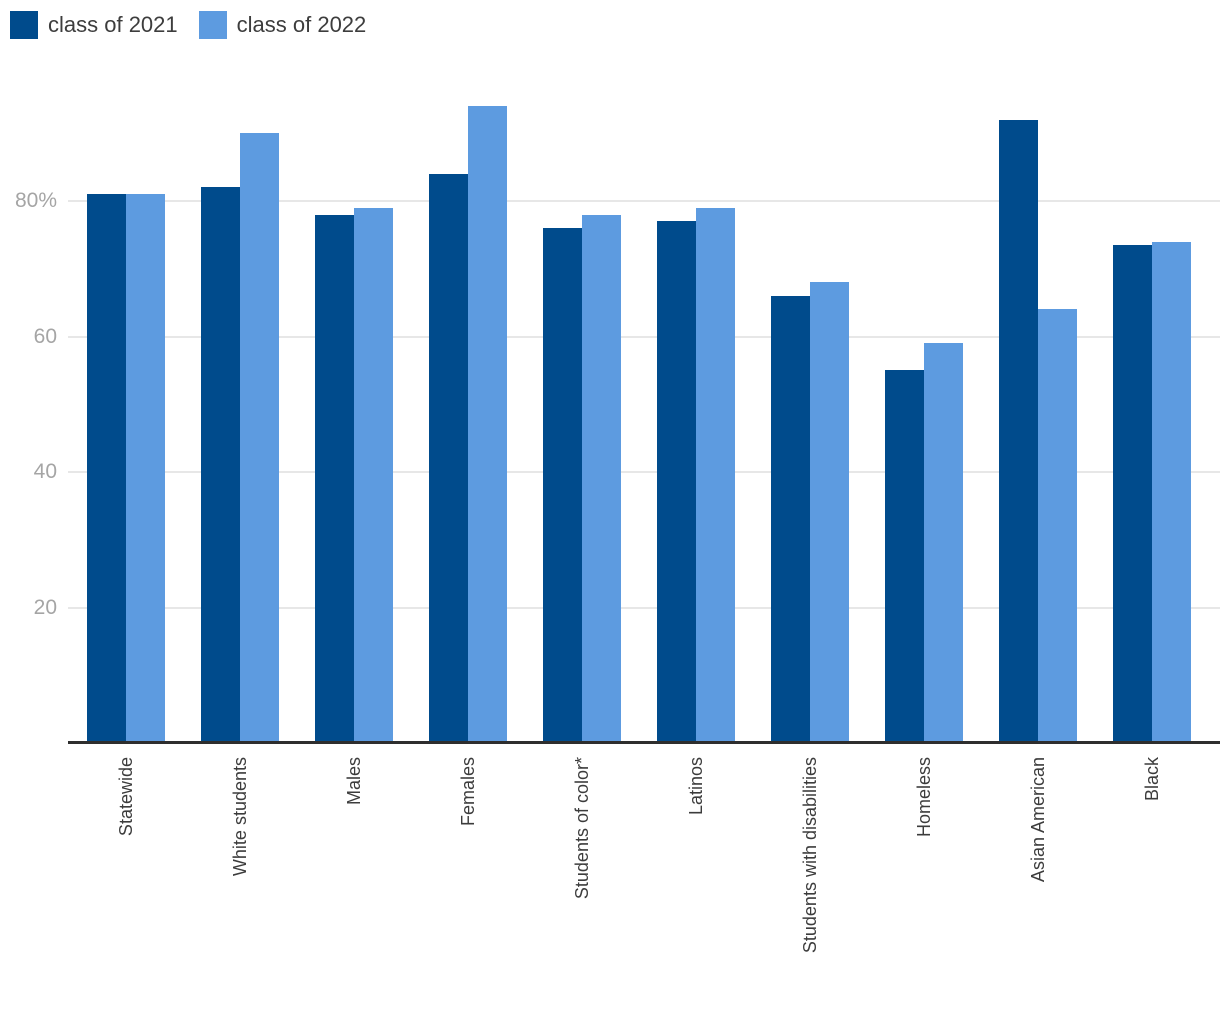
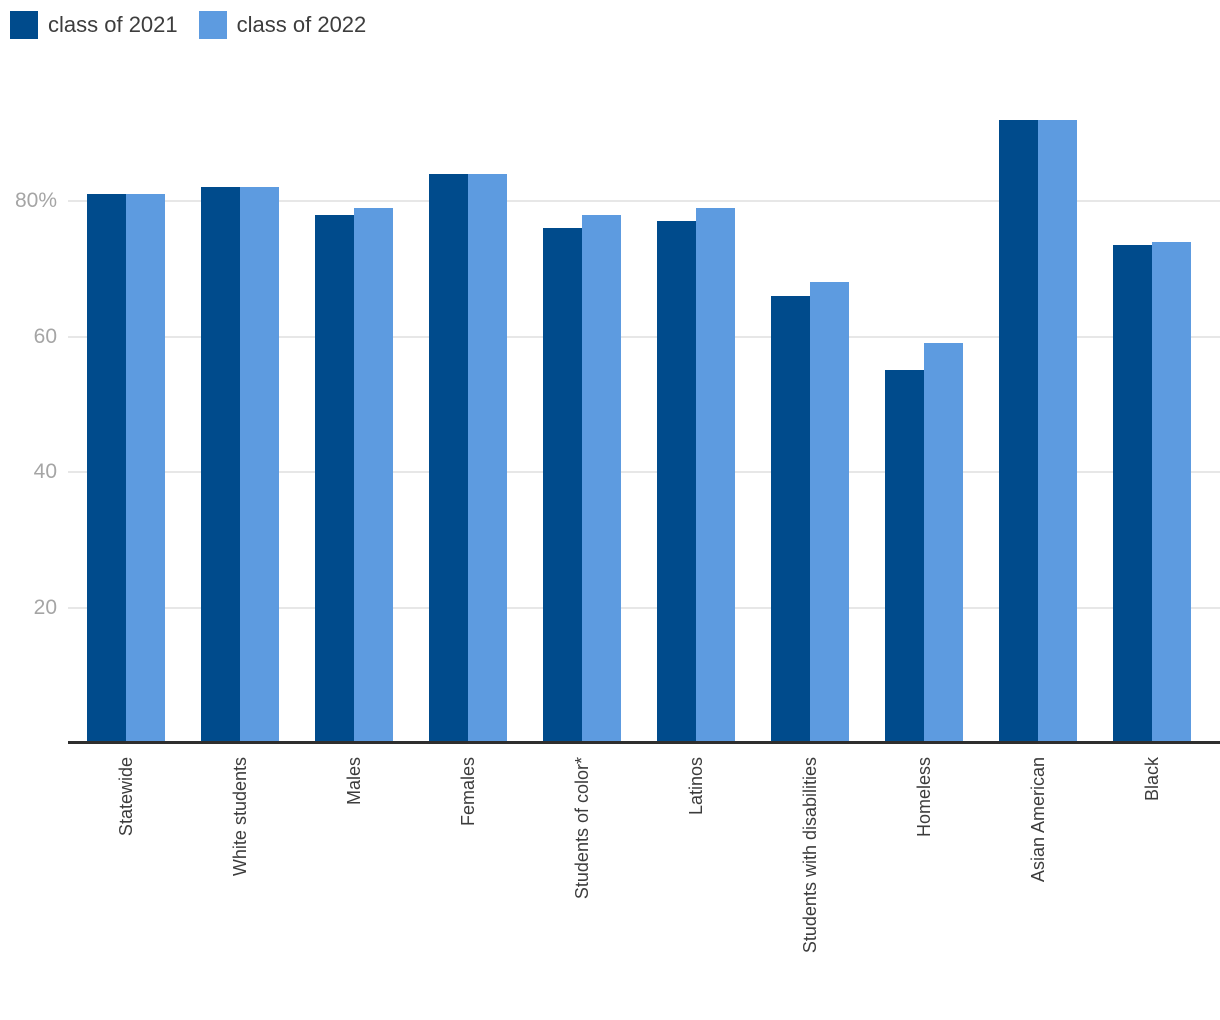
class of 2022/White students: 90% -> 82%
class of 2022/Females: 94% -> 84%
class of 2022/Asian American: 64% -> 92%
